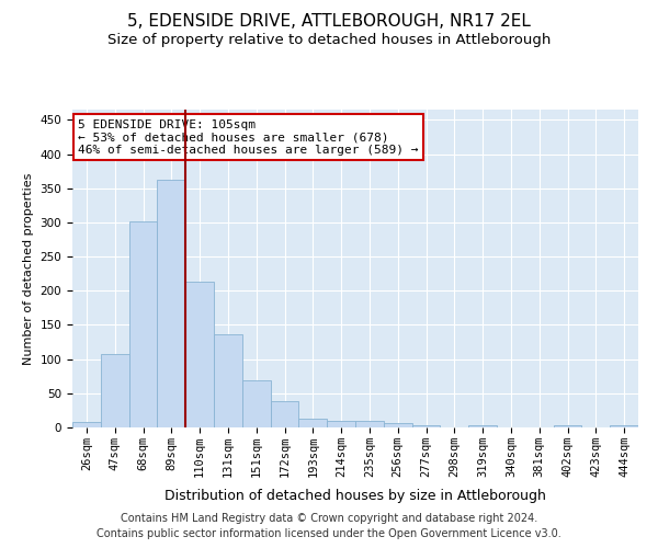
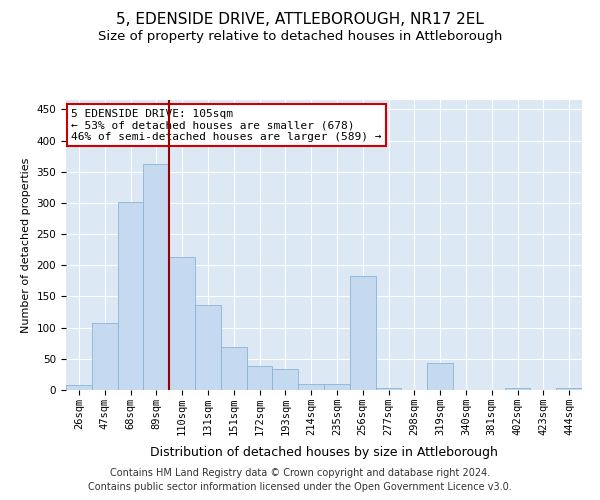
193sqm: 13 -> 34
256sqm: 6 -> 182
319sqm: 3 -> 44
